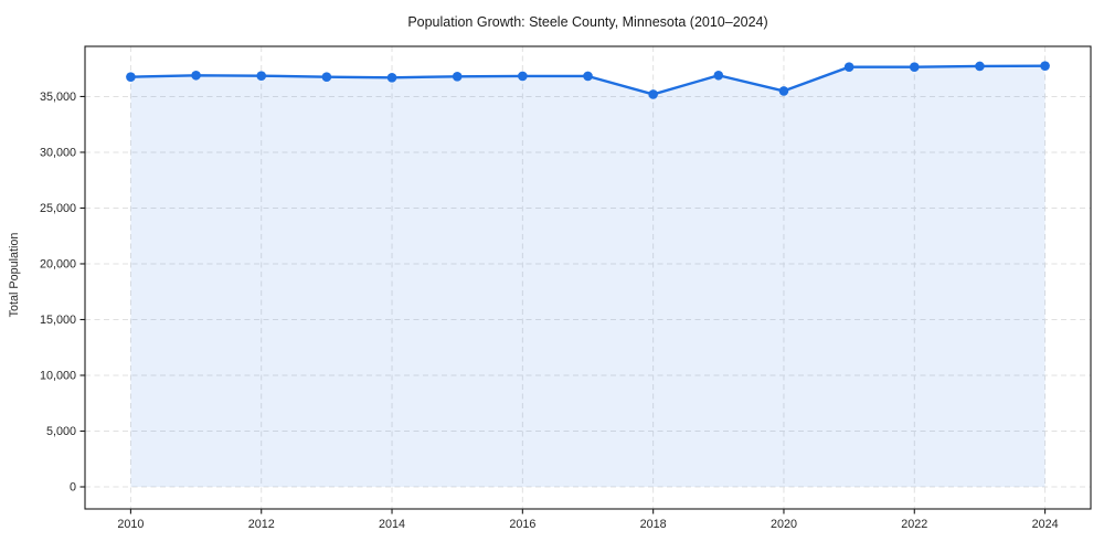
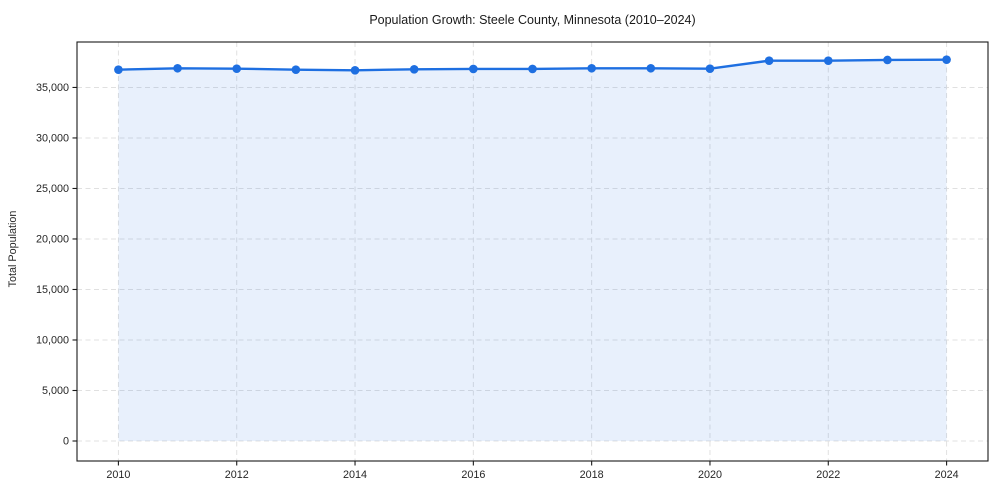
2018: 35200 -> 36900
2020: 35500 -> 36900
